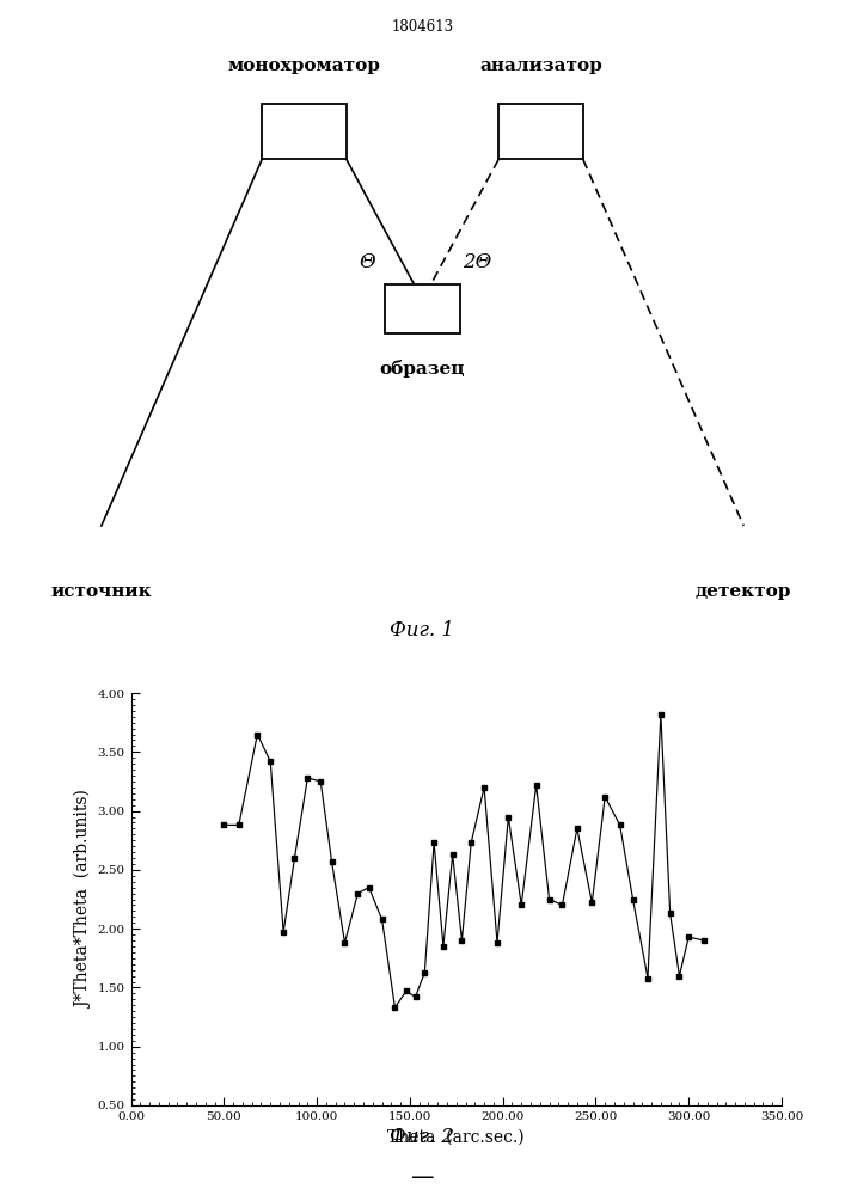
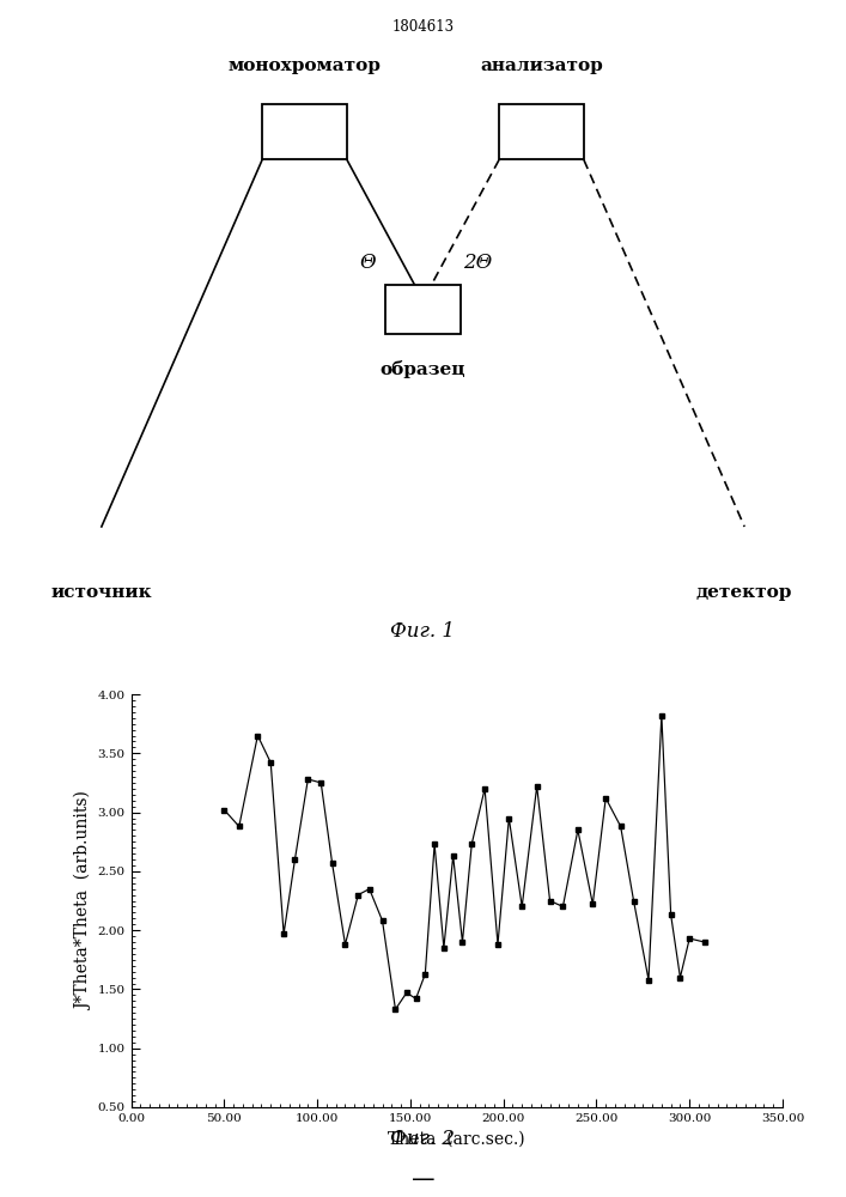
50.00: 2.88 -> 3.02
